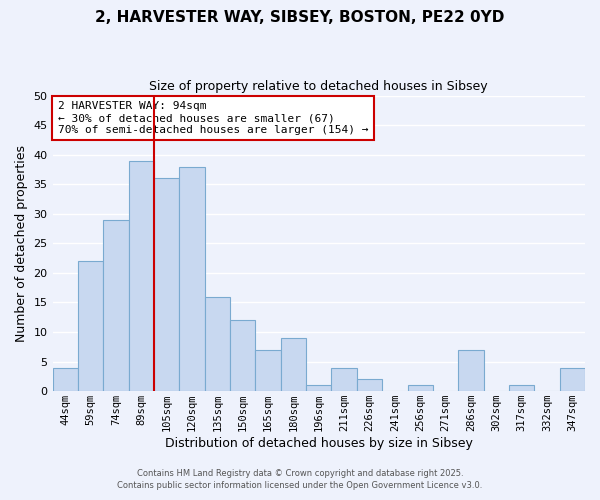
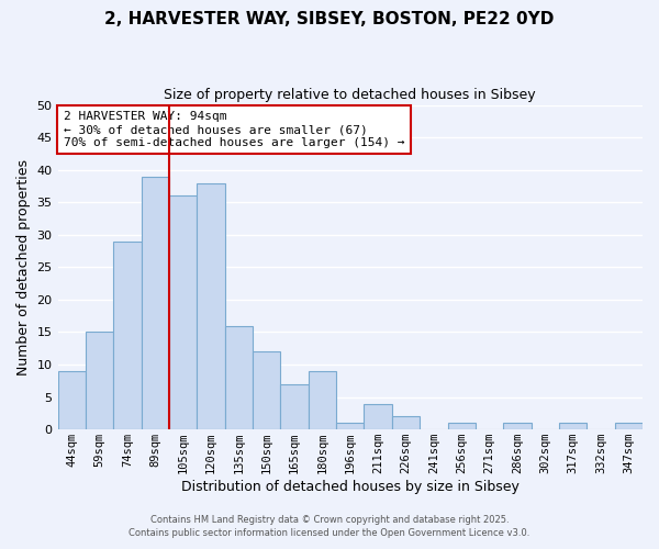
44sqm: 4 -> 9
59sqm: 22 -> 15
286sqm: 7 -> 1
347sqm: 4 -> 1
